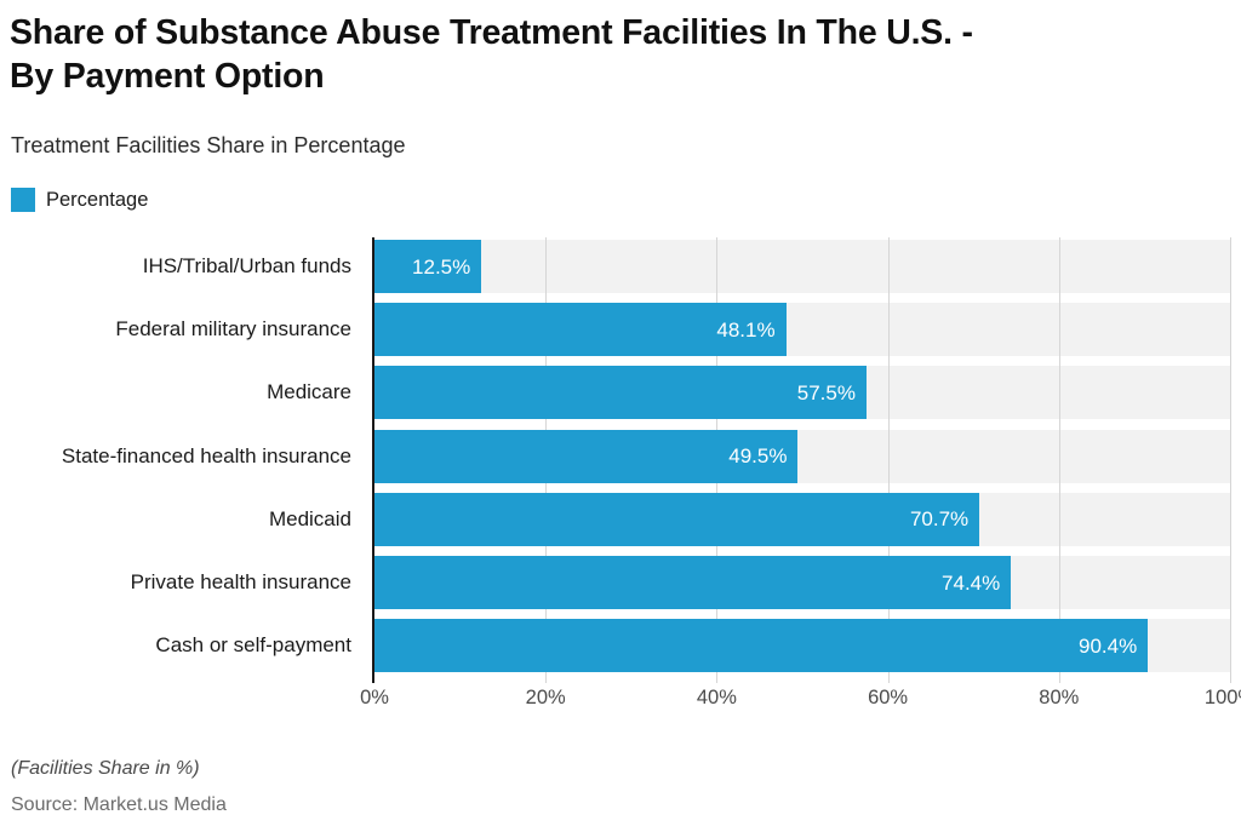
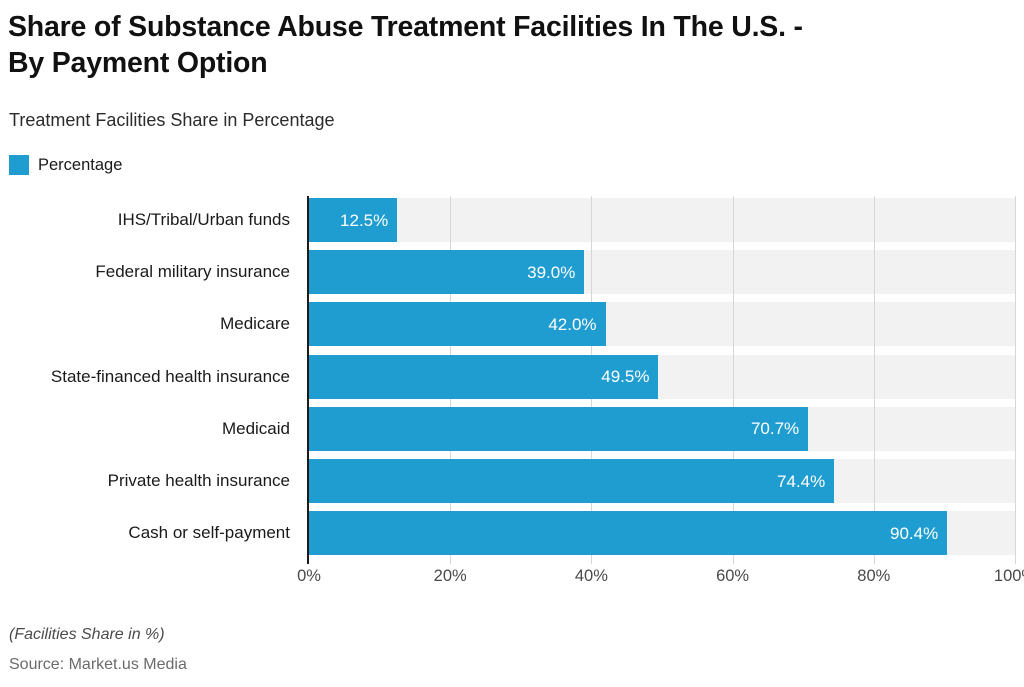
Federal military insurance: 48.1% -> 39.0%
Medicare: 57.5% -> 42.0%
